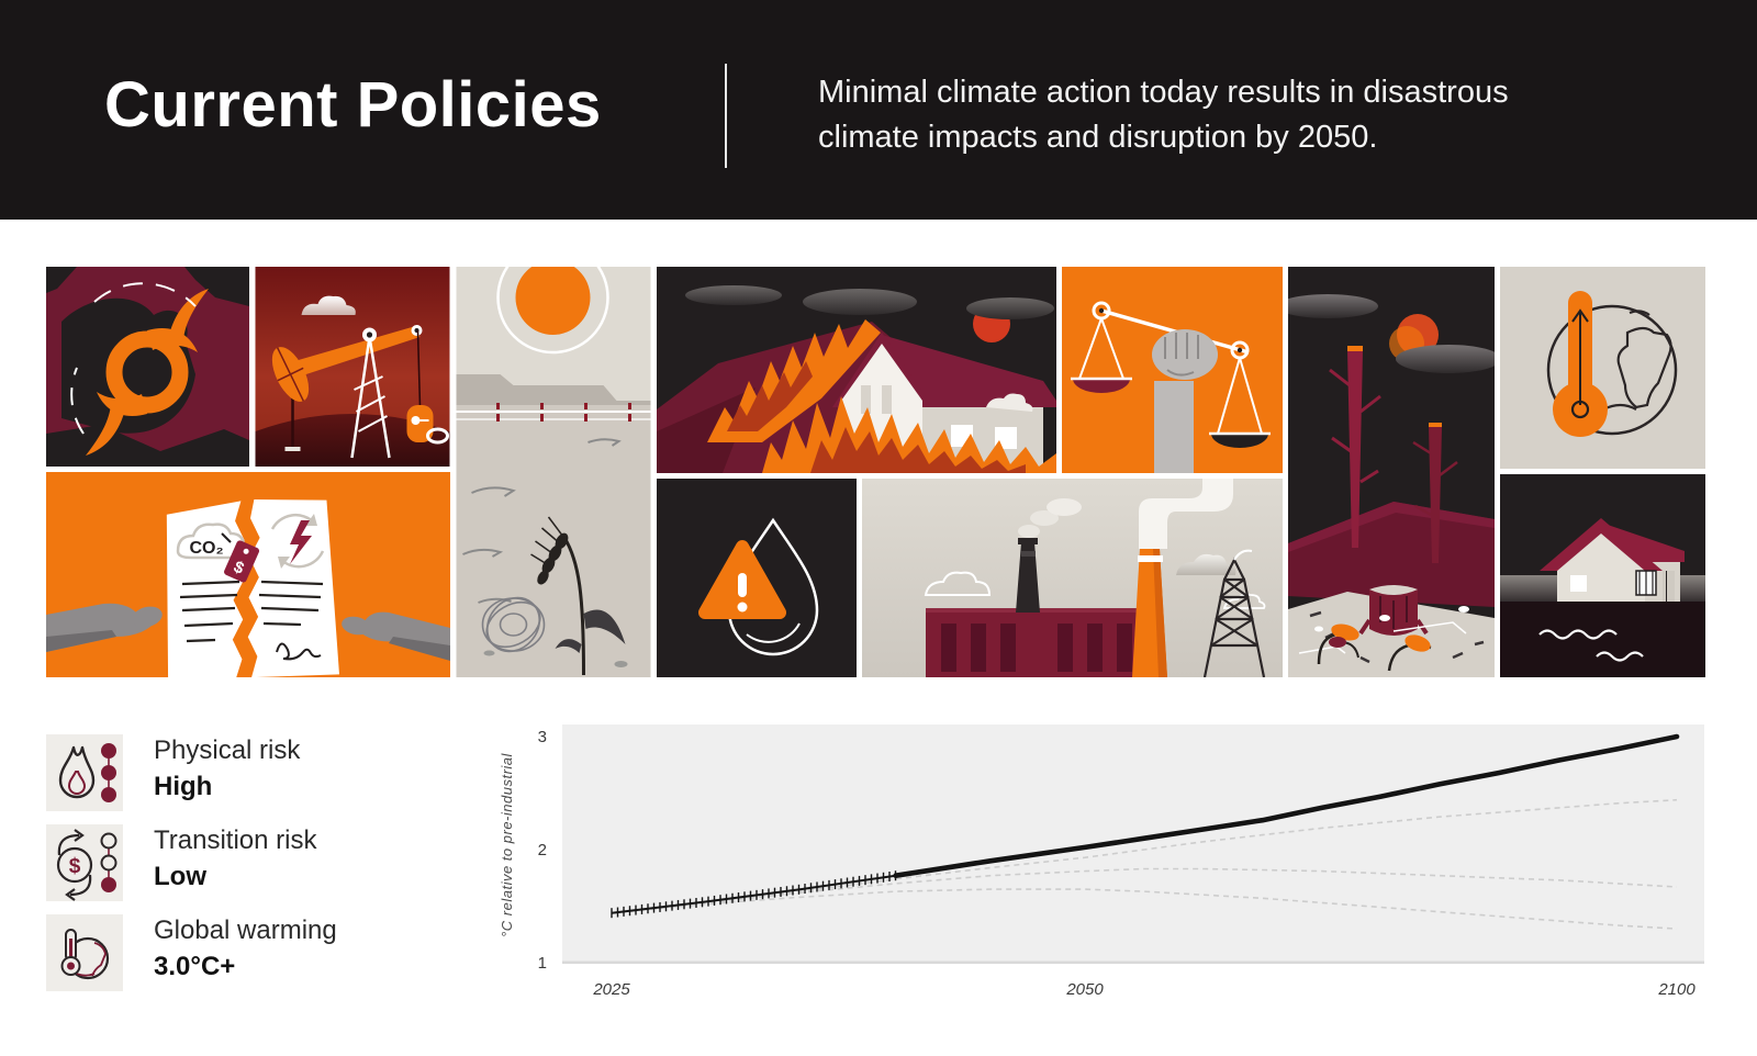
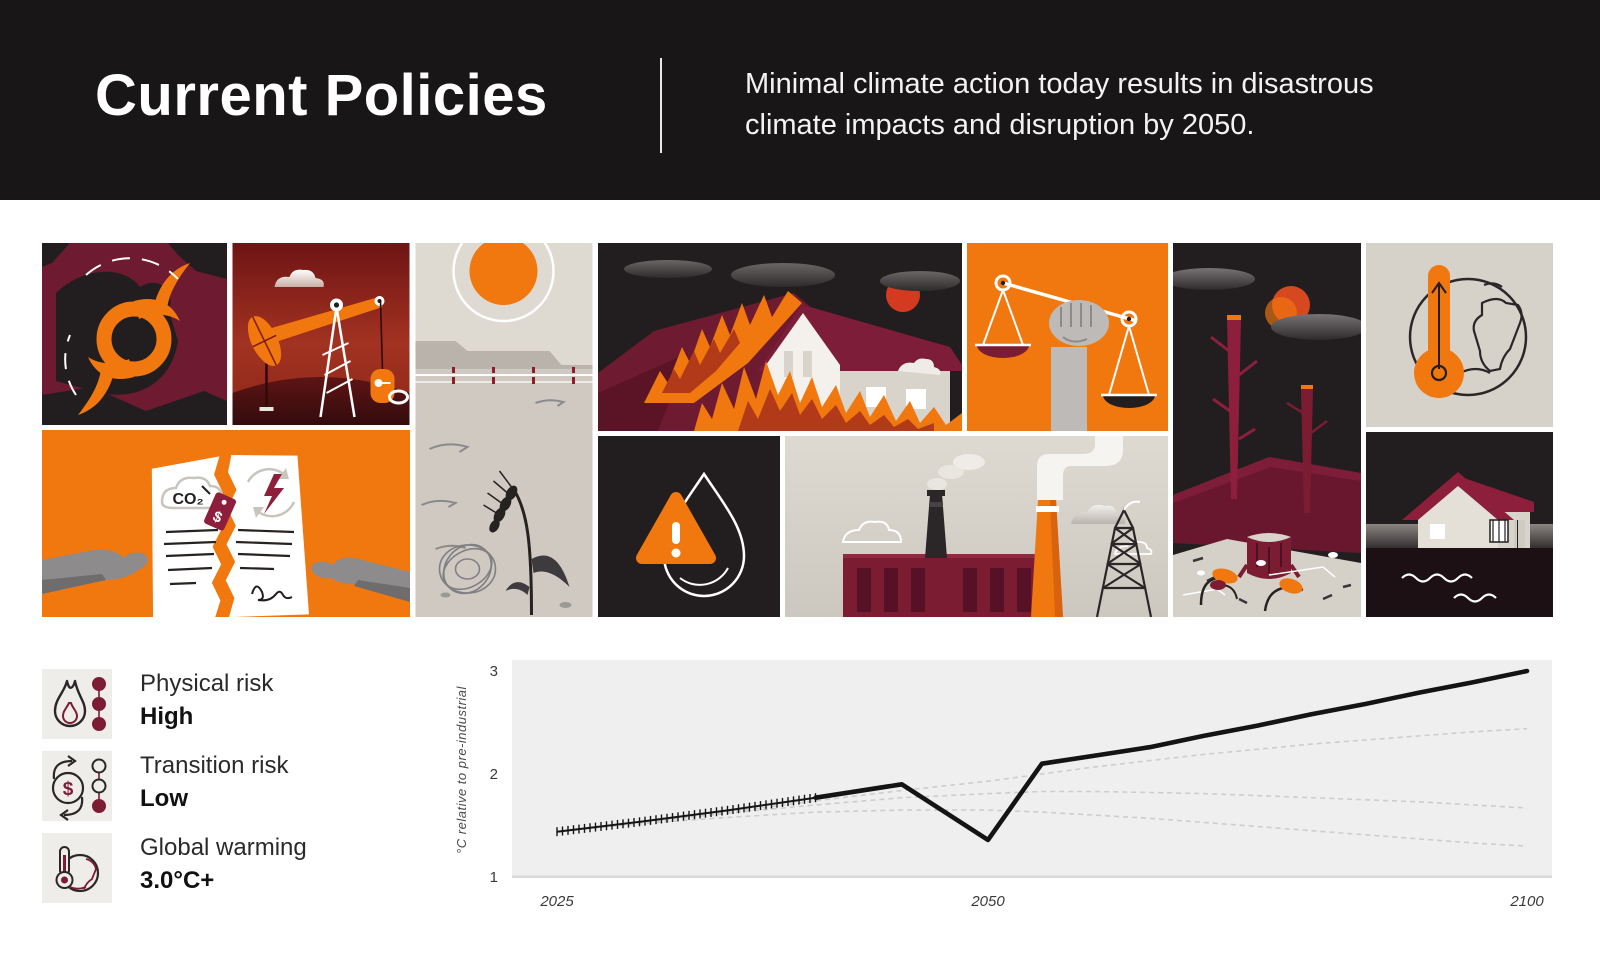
Current Policies/2050: 2.02 -> 1.36
